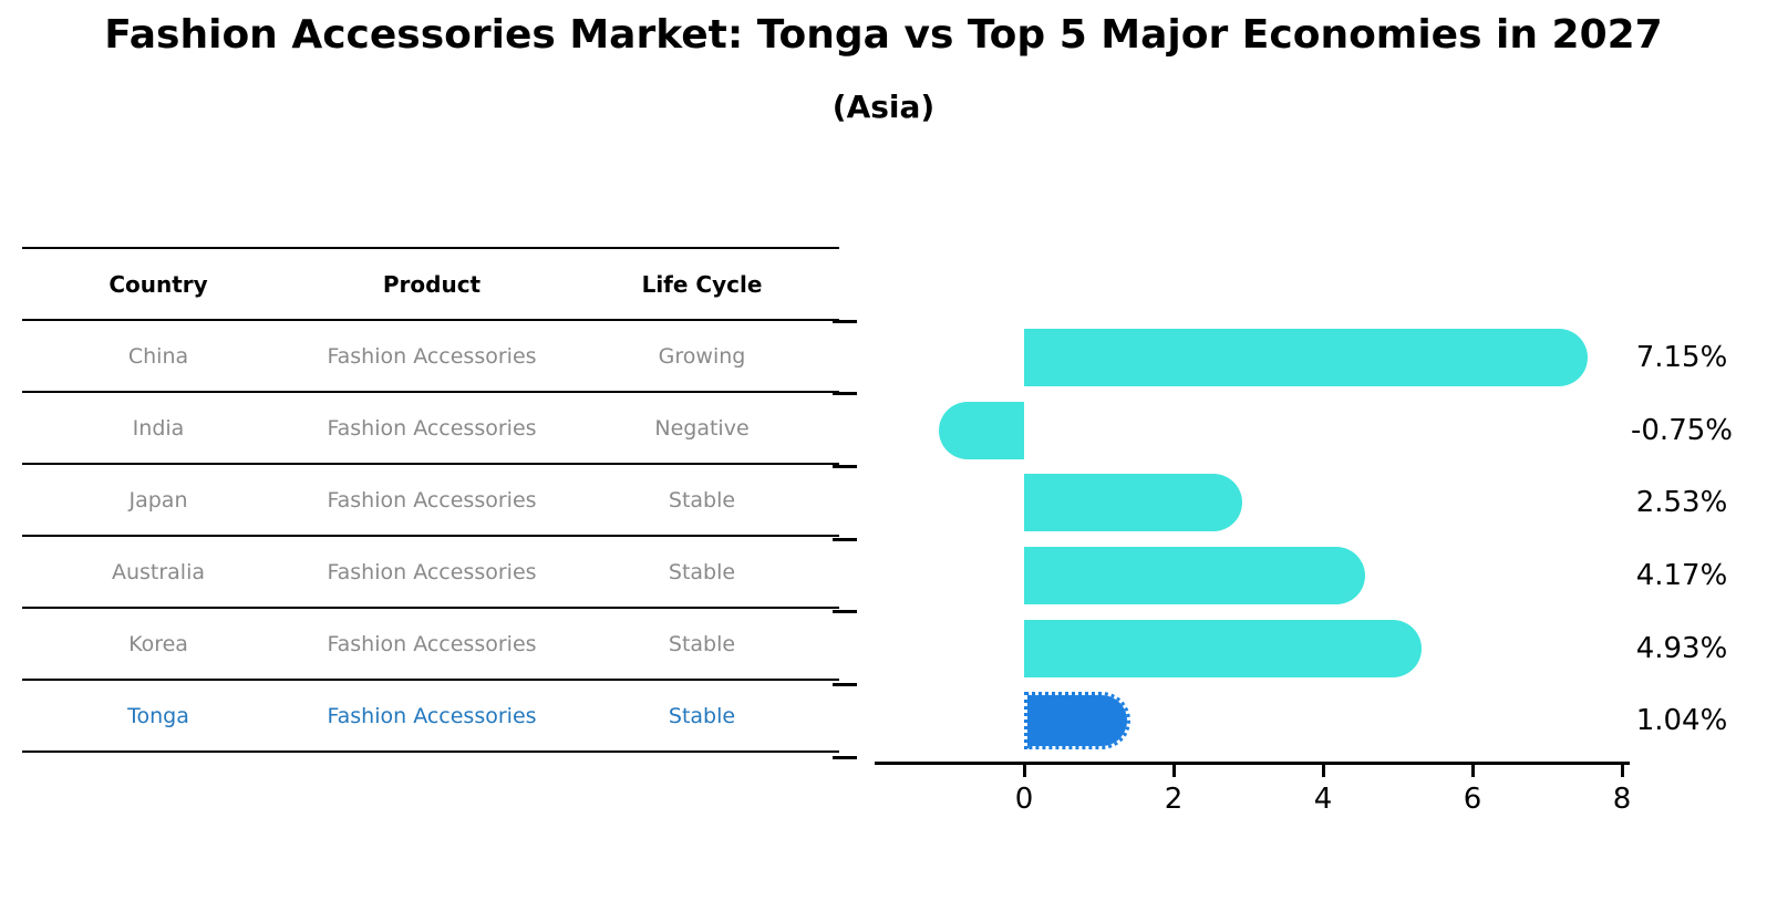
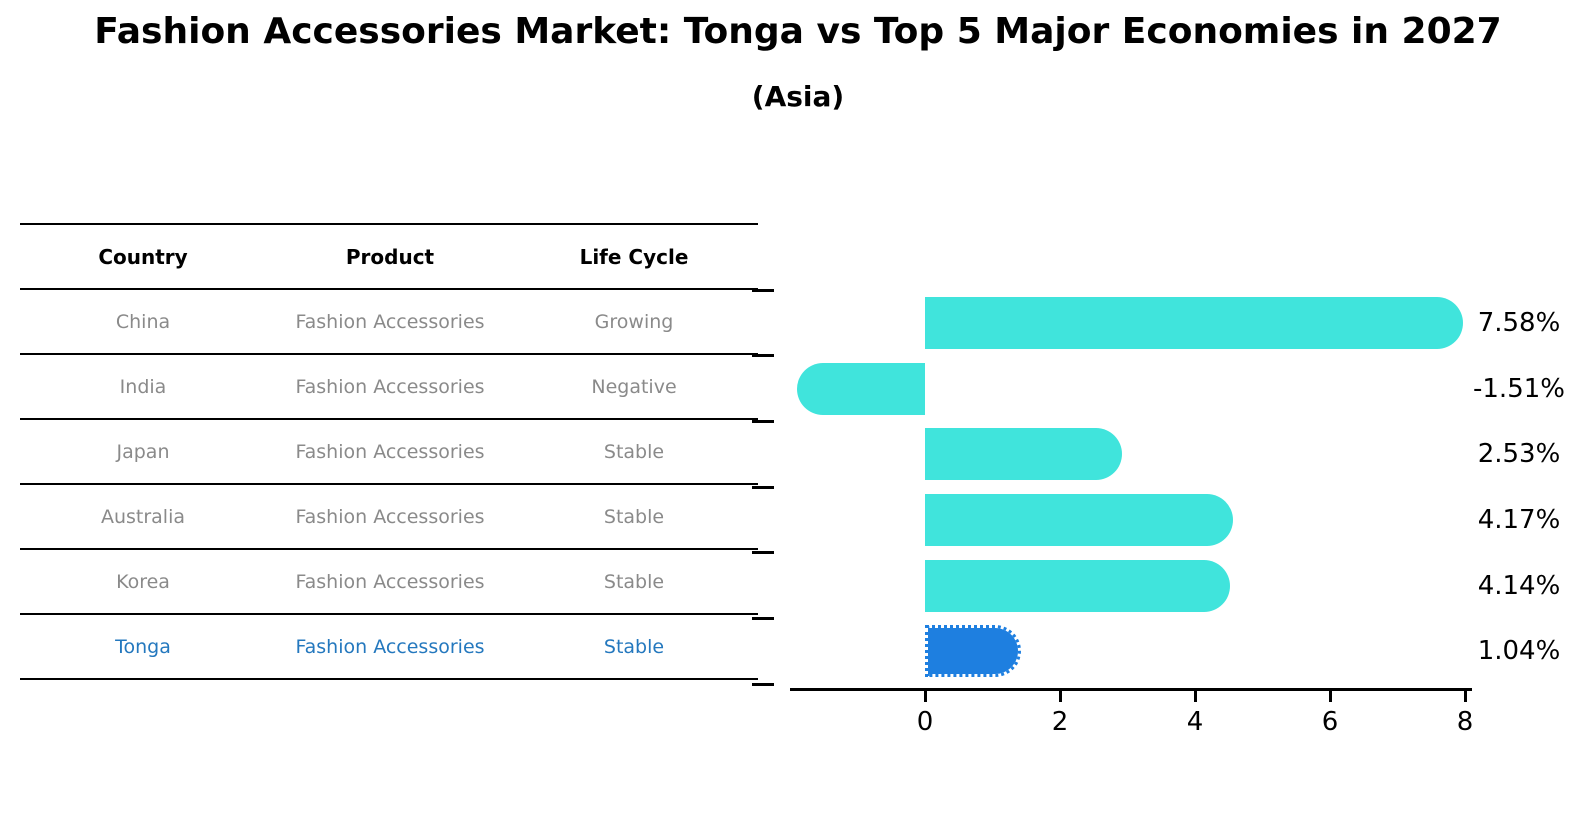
China: 7.15% -> 7.58%
India: -0.75% -> -1.51%
Korea: 4.93% -> 4.14%
